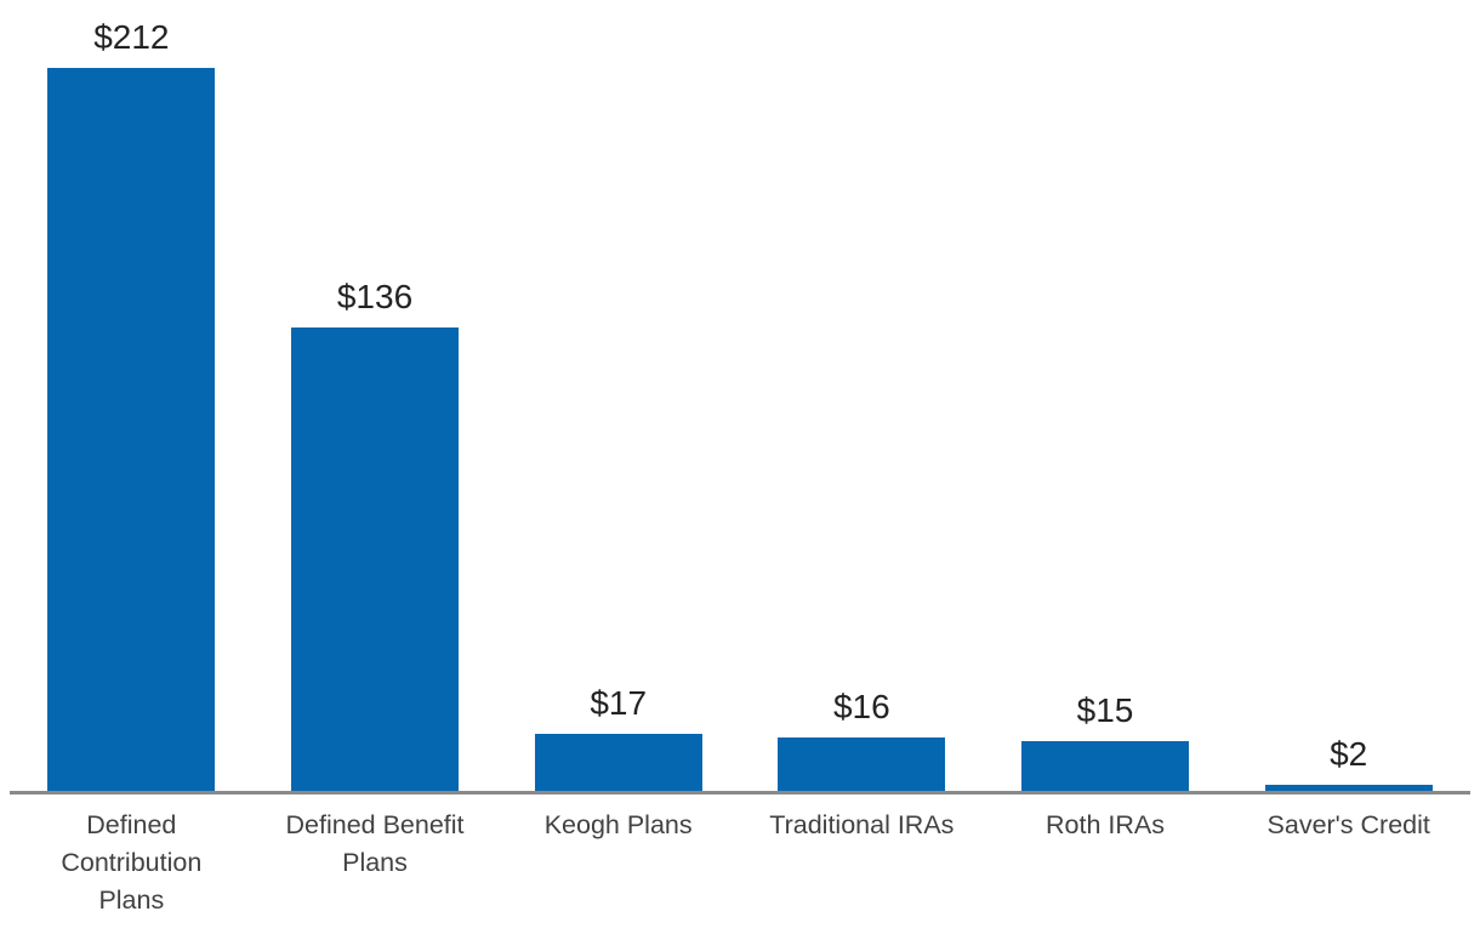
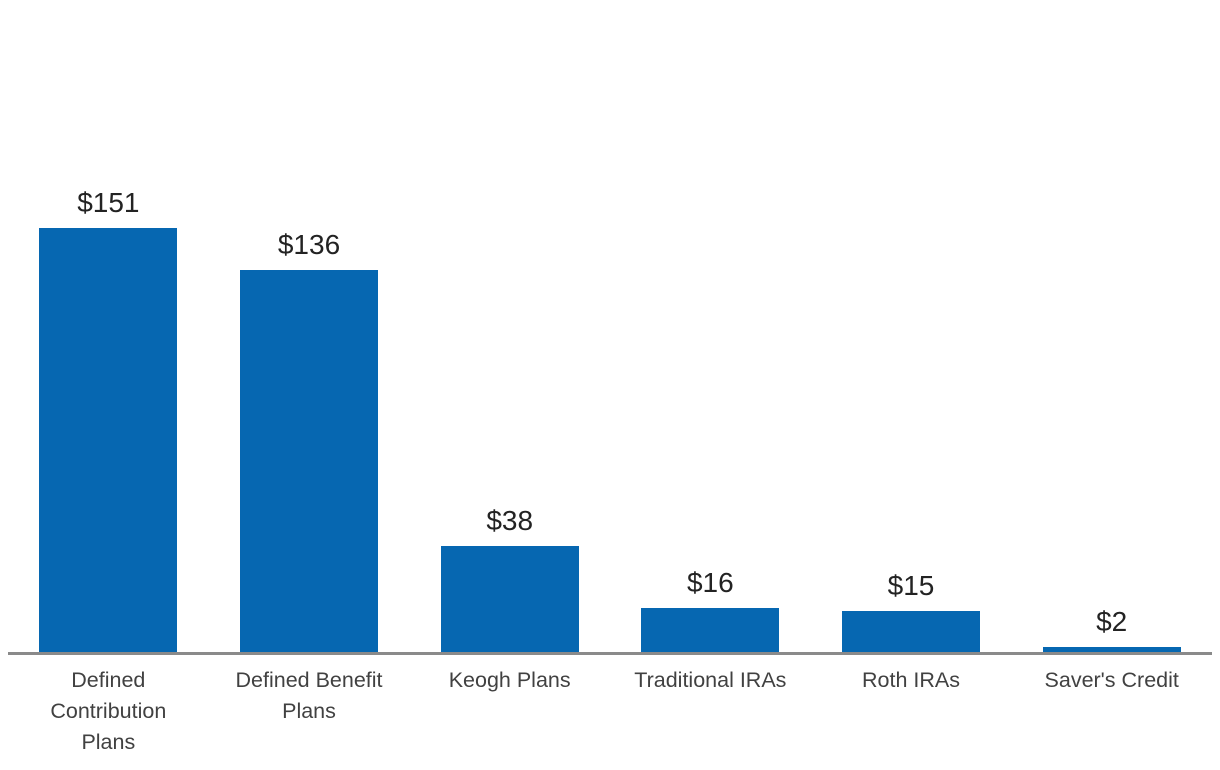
Defined Contribution Plans: $212 -> $151
Keogh Plans: $17 -> $38
